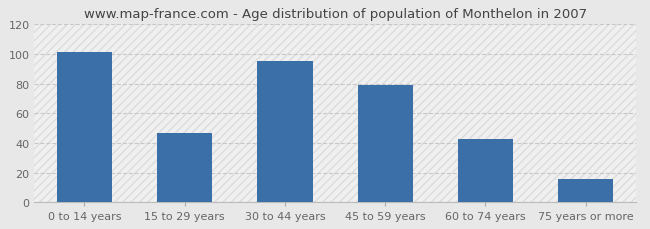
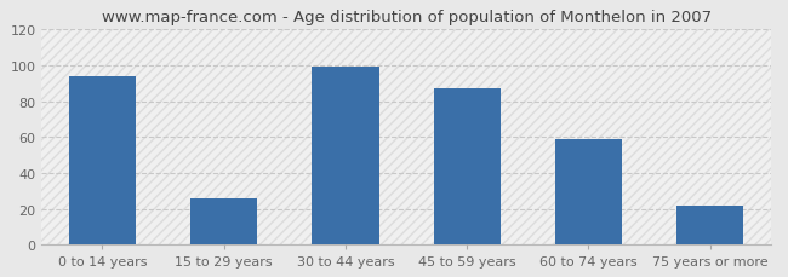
0 to 14 years: 101 -> 94
15 to 29 years: 47 -> 26
30 to 44 years: 95 -> 99
45 to 59 years: 79 -> 87
60 to 74 years: 43 -> 59
75 years or more: 16 -> 22
